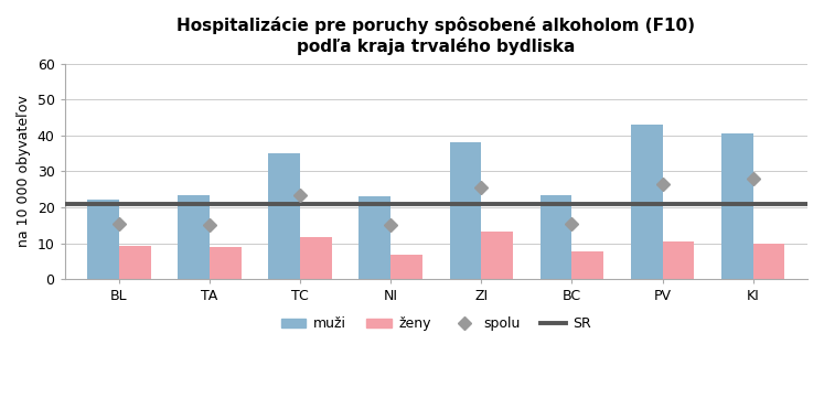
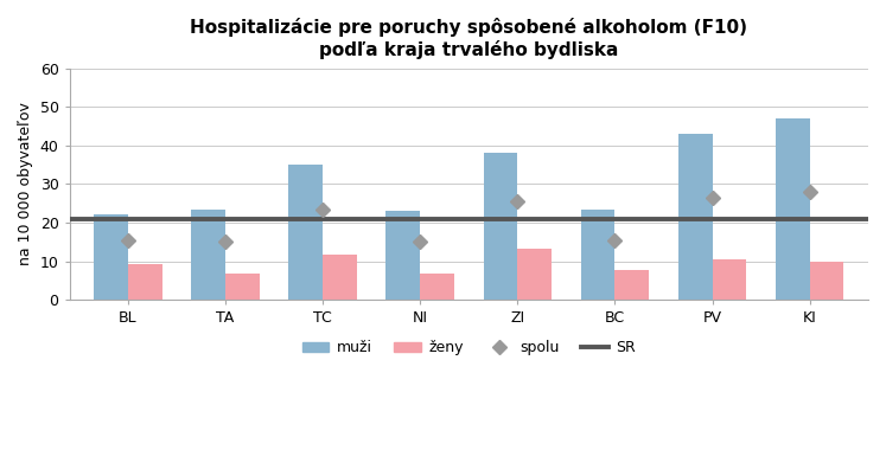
ženy/TA: 9.0 -> 6.8
muži/KI: 40.5 -> 47.0
